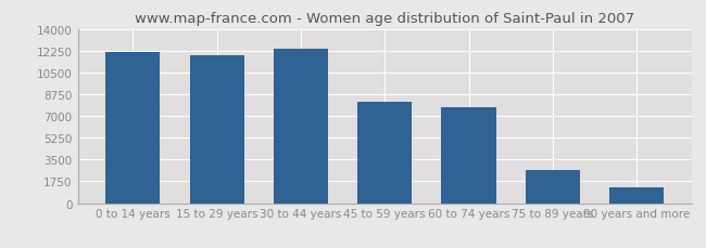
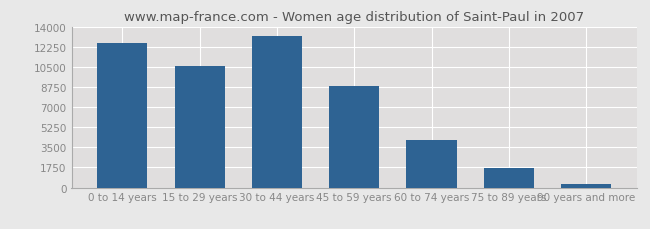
0 to 14 years: 12100 -> 12600
15 to 29 years: 11900 -> 10600
30 to 44 years: 12400 -> 13200
45 to 59 years: 8100 -> 8800
60 to 74 years: 7700 -> 4100
75 to 89 years: 2700 -> 1700
90 years and more: 1300 -> 300
